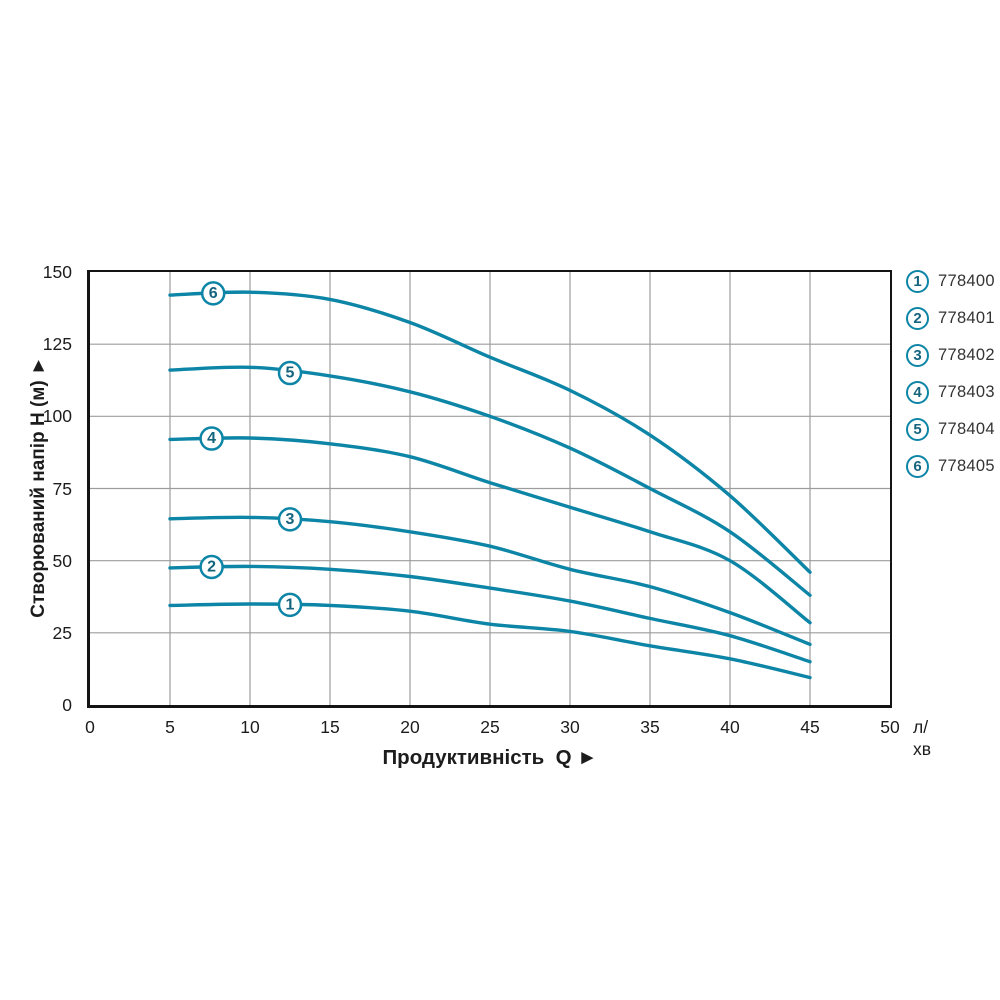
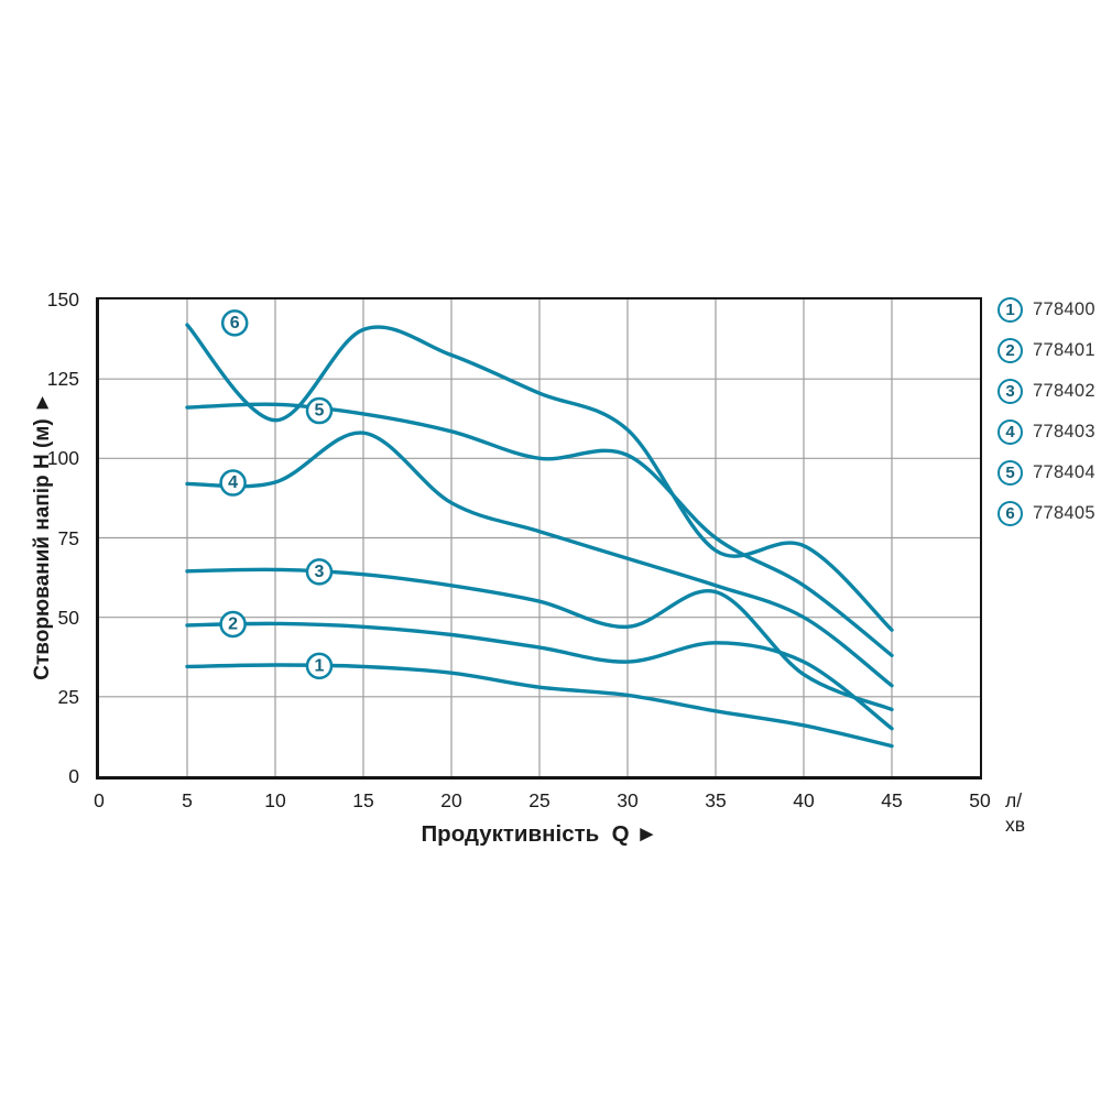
6/10: 143 -> 112
4/15: 90 -> 108
5/30: 89 -> 101
2/35: 30 -> 42
3/35: 41 -> 58
6/35: 94 -> 71
2/40: 24 -> 36
